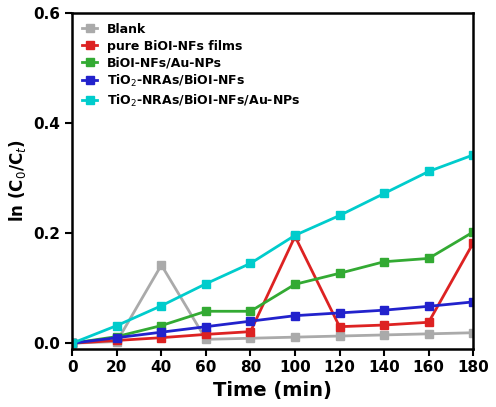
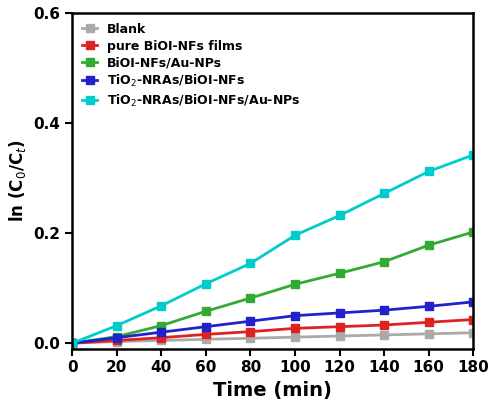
Blank/40: 0.142 -> 0.005
BiOI-NFs/Au-NPs/80: 0.058 -> 0.082
pure BiOI-NFs films/100: 0.194 -> 0.027
BiOI-NFs/Au-NPs/160: 0.154 -> 0.178
pure BiOI-NFs films/180: 0.182 -> 0.043
